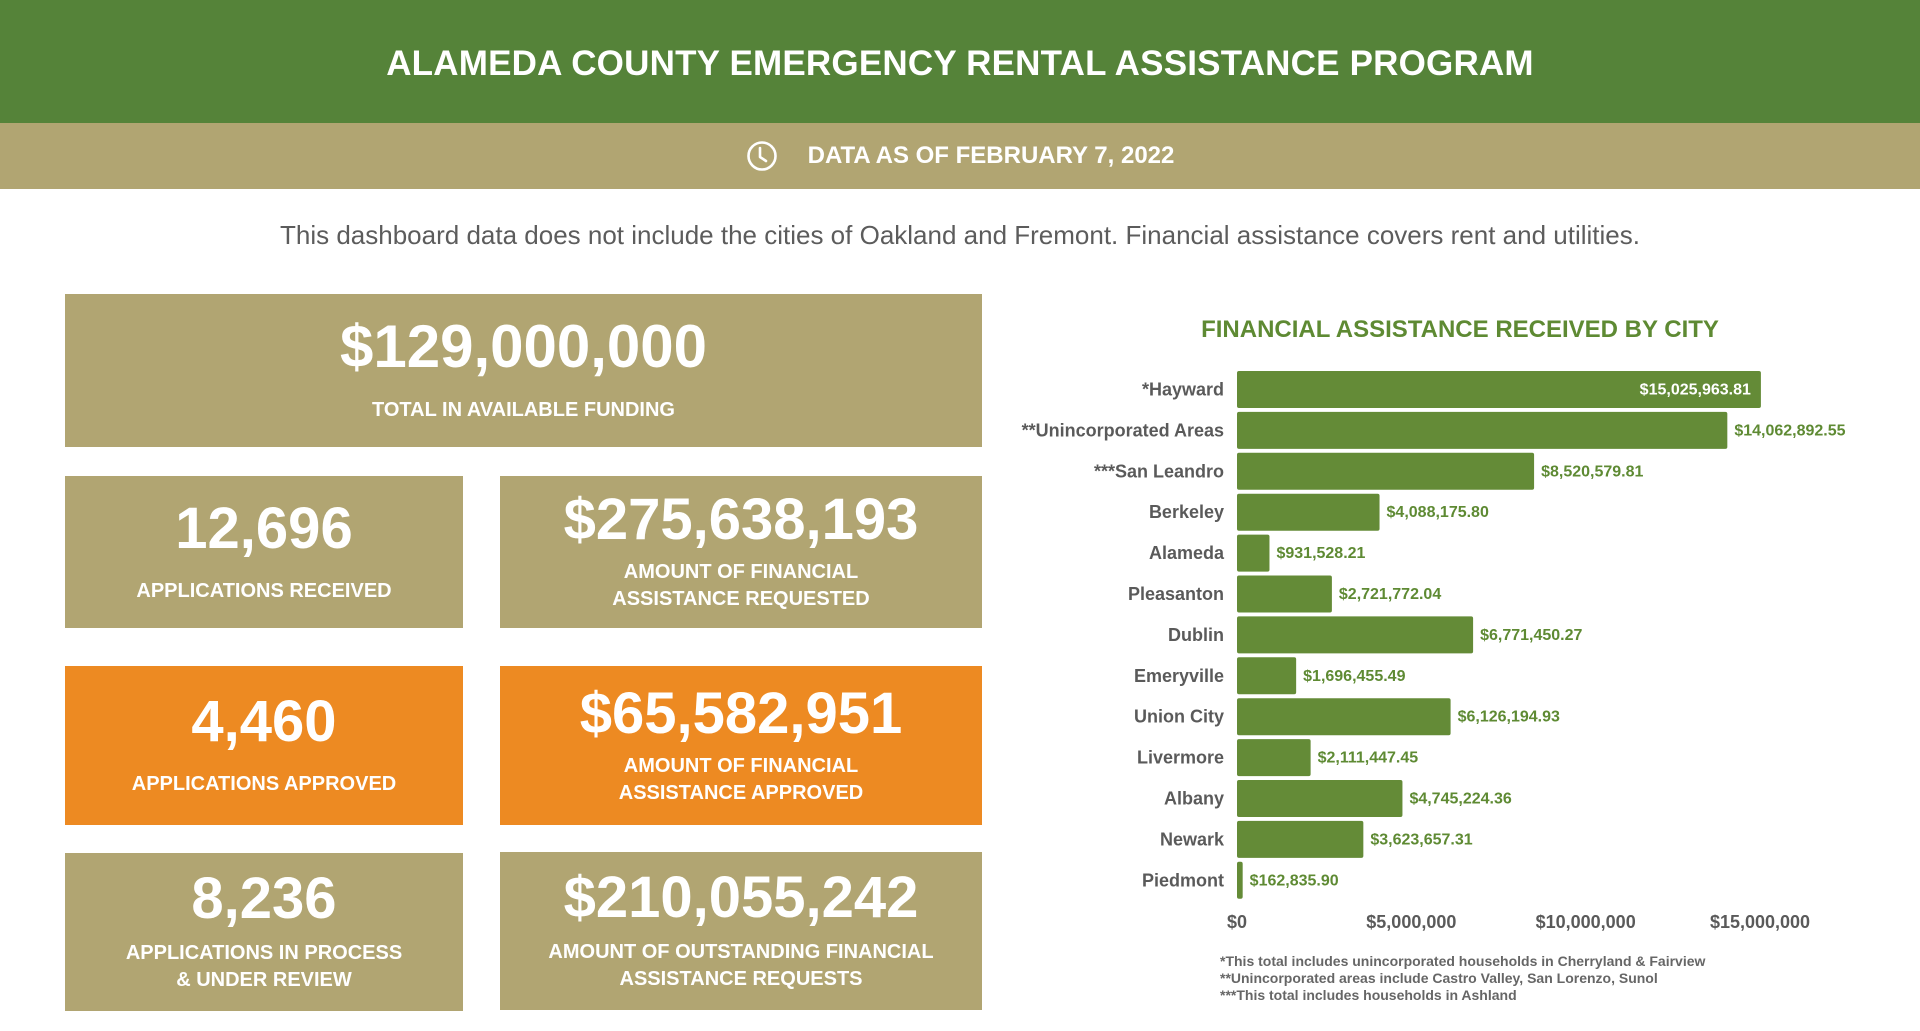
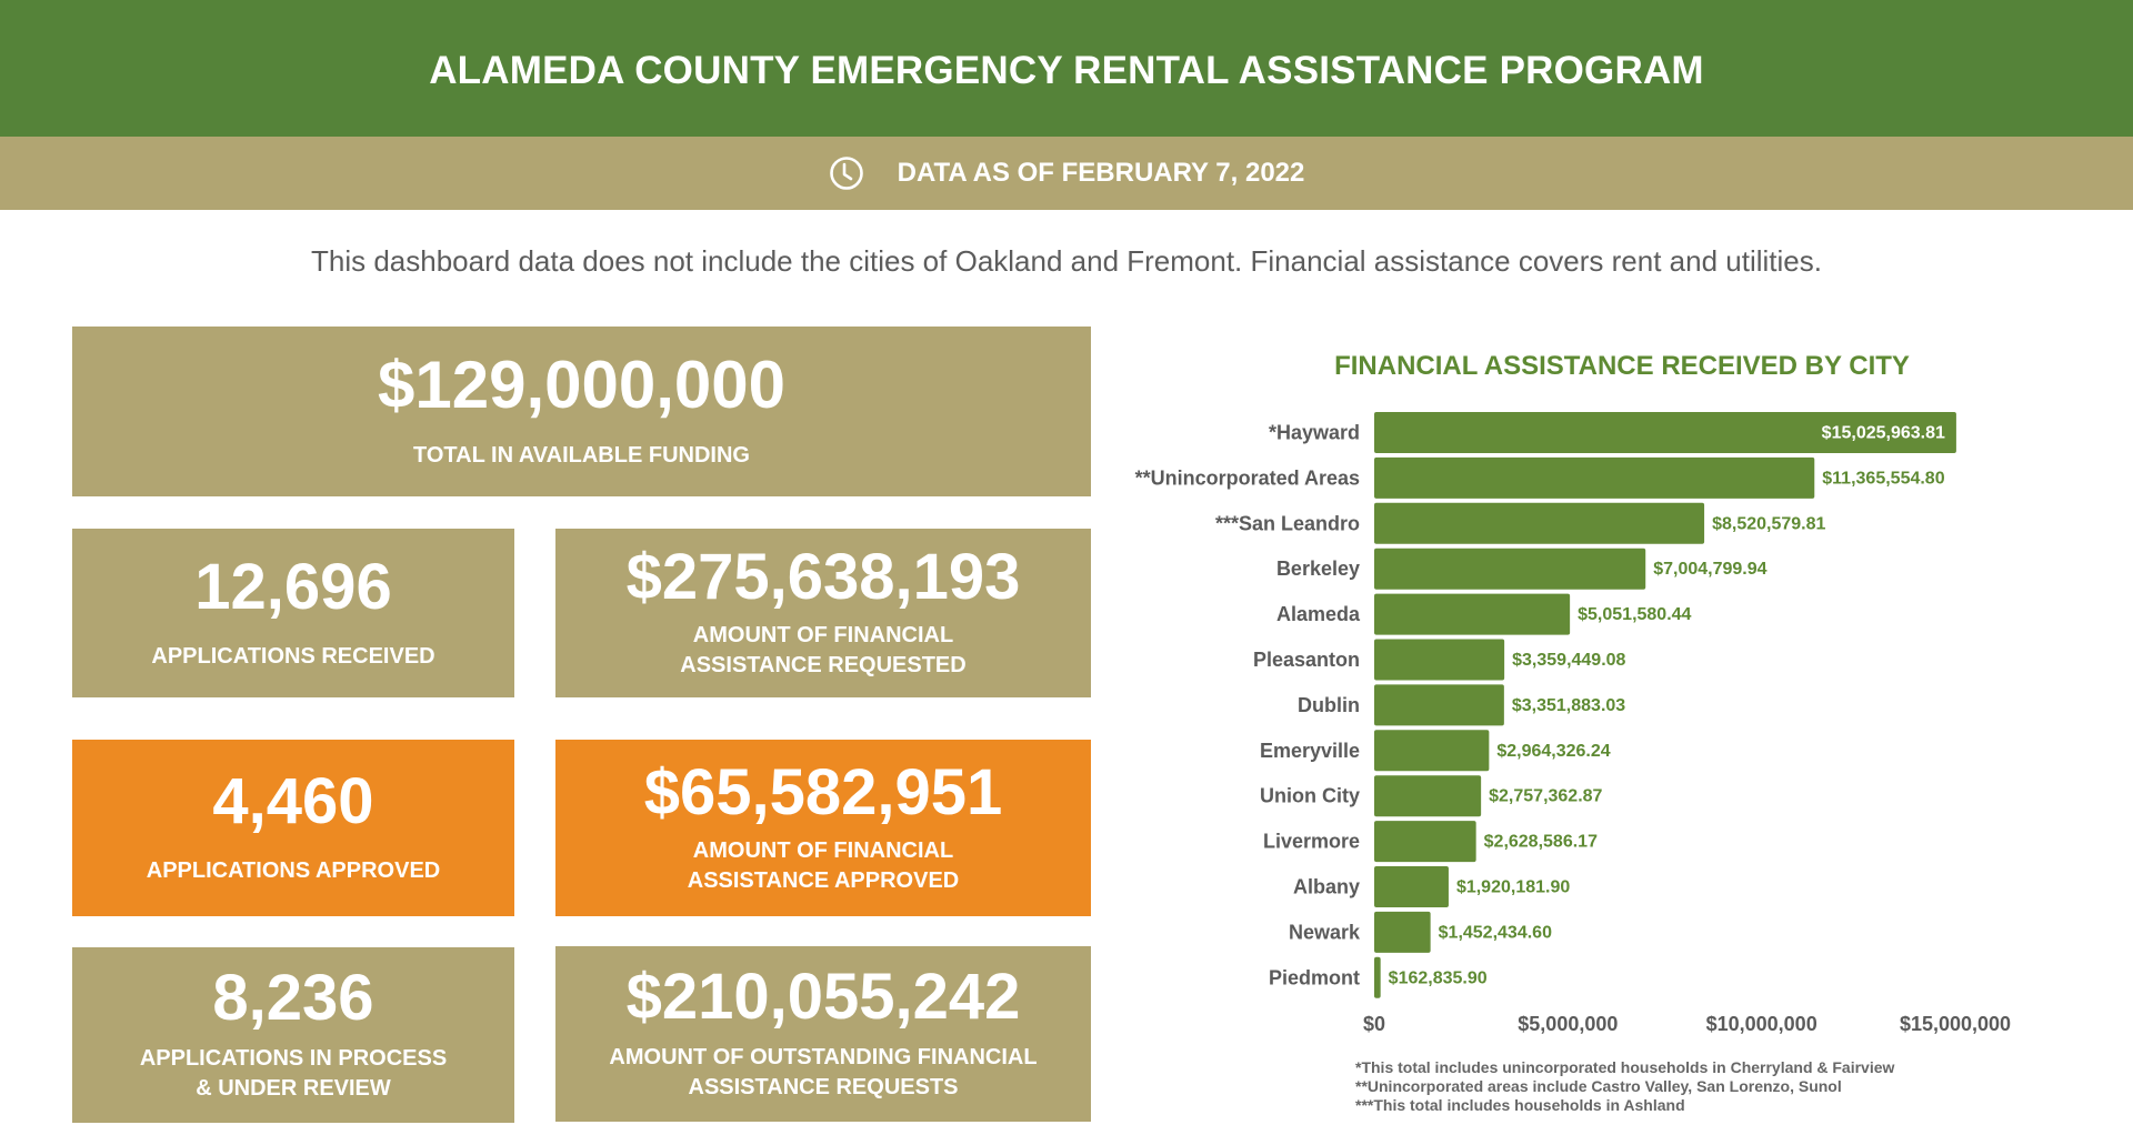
**Unincorporated Areas: $14,062,892.55 -> $11,365,554.80
Berkeley: $4,088,175.80 -> $7,004,799.94
Alameda: $931,528.21 -> $5,051,580.44
Pleasanton: $2,721,772.04 -> $3,359,449.08
Dublin: $6,771,450.27 -> $3,351,883.03
Emeryville: $1,696,455.49 -> $2,964,326.24
Union City: $6,126,194.93 -> $2,757,362.87
Livermore: $2,111,447.45 -> $2,628,586.17
Albany: $4,745,224.36 -> $1,920,181.90
Newark: $3,623,657.31 -> $1,452,434.60
